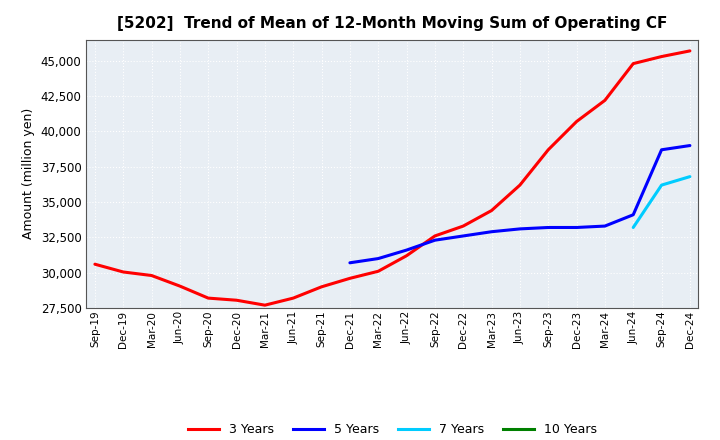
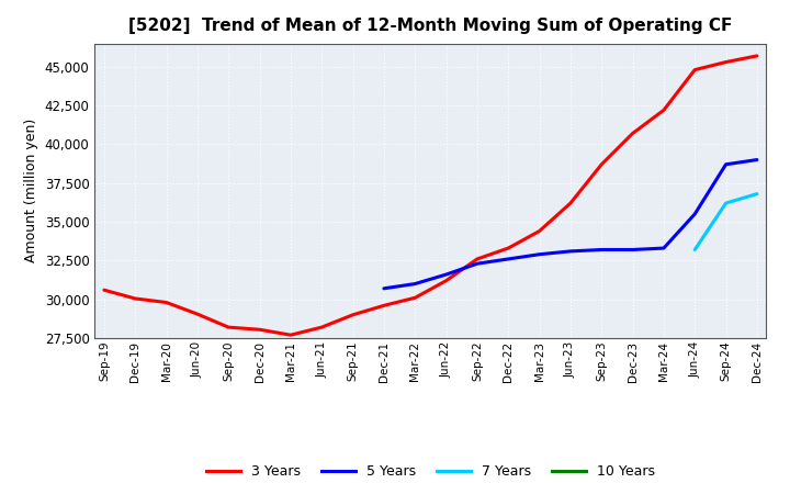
5 Years/Jun-24: 34,100 -> 35,500
